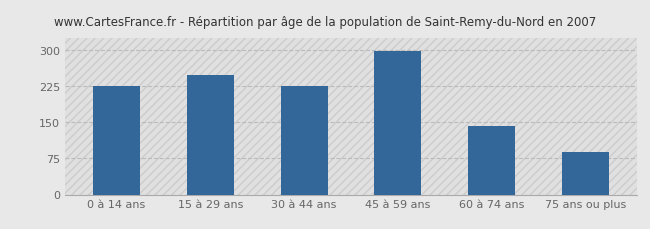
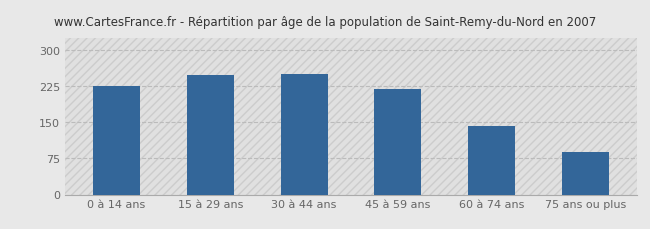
30 à 44 ans: 225 -> 250
45 à 59 ans: 298 -> 220
